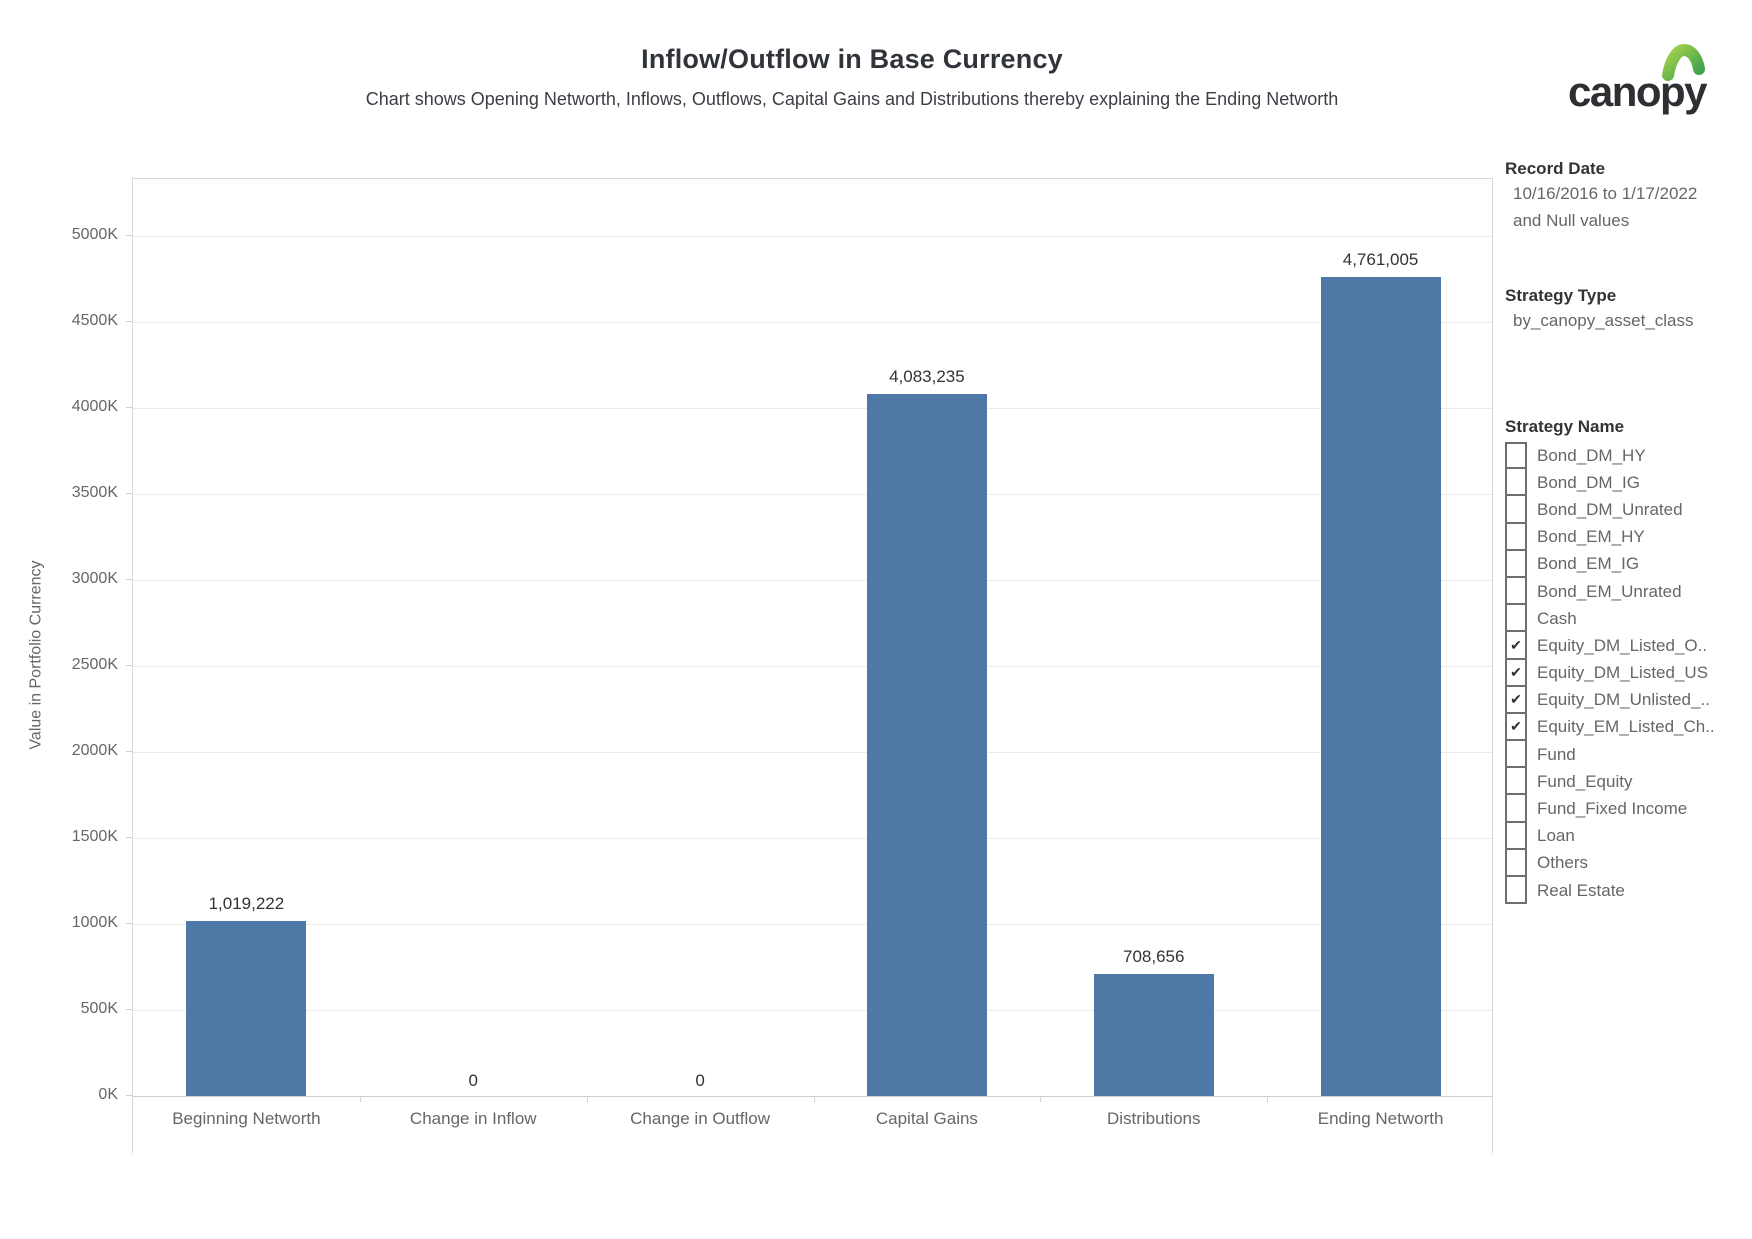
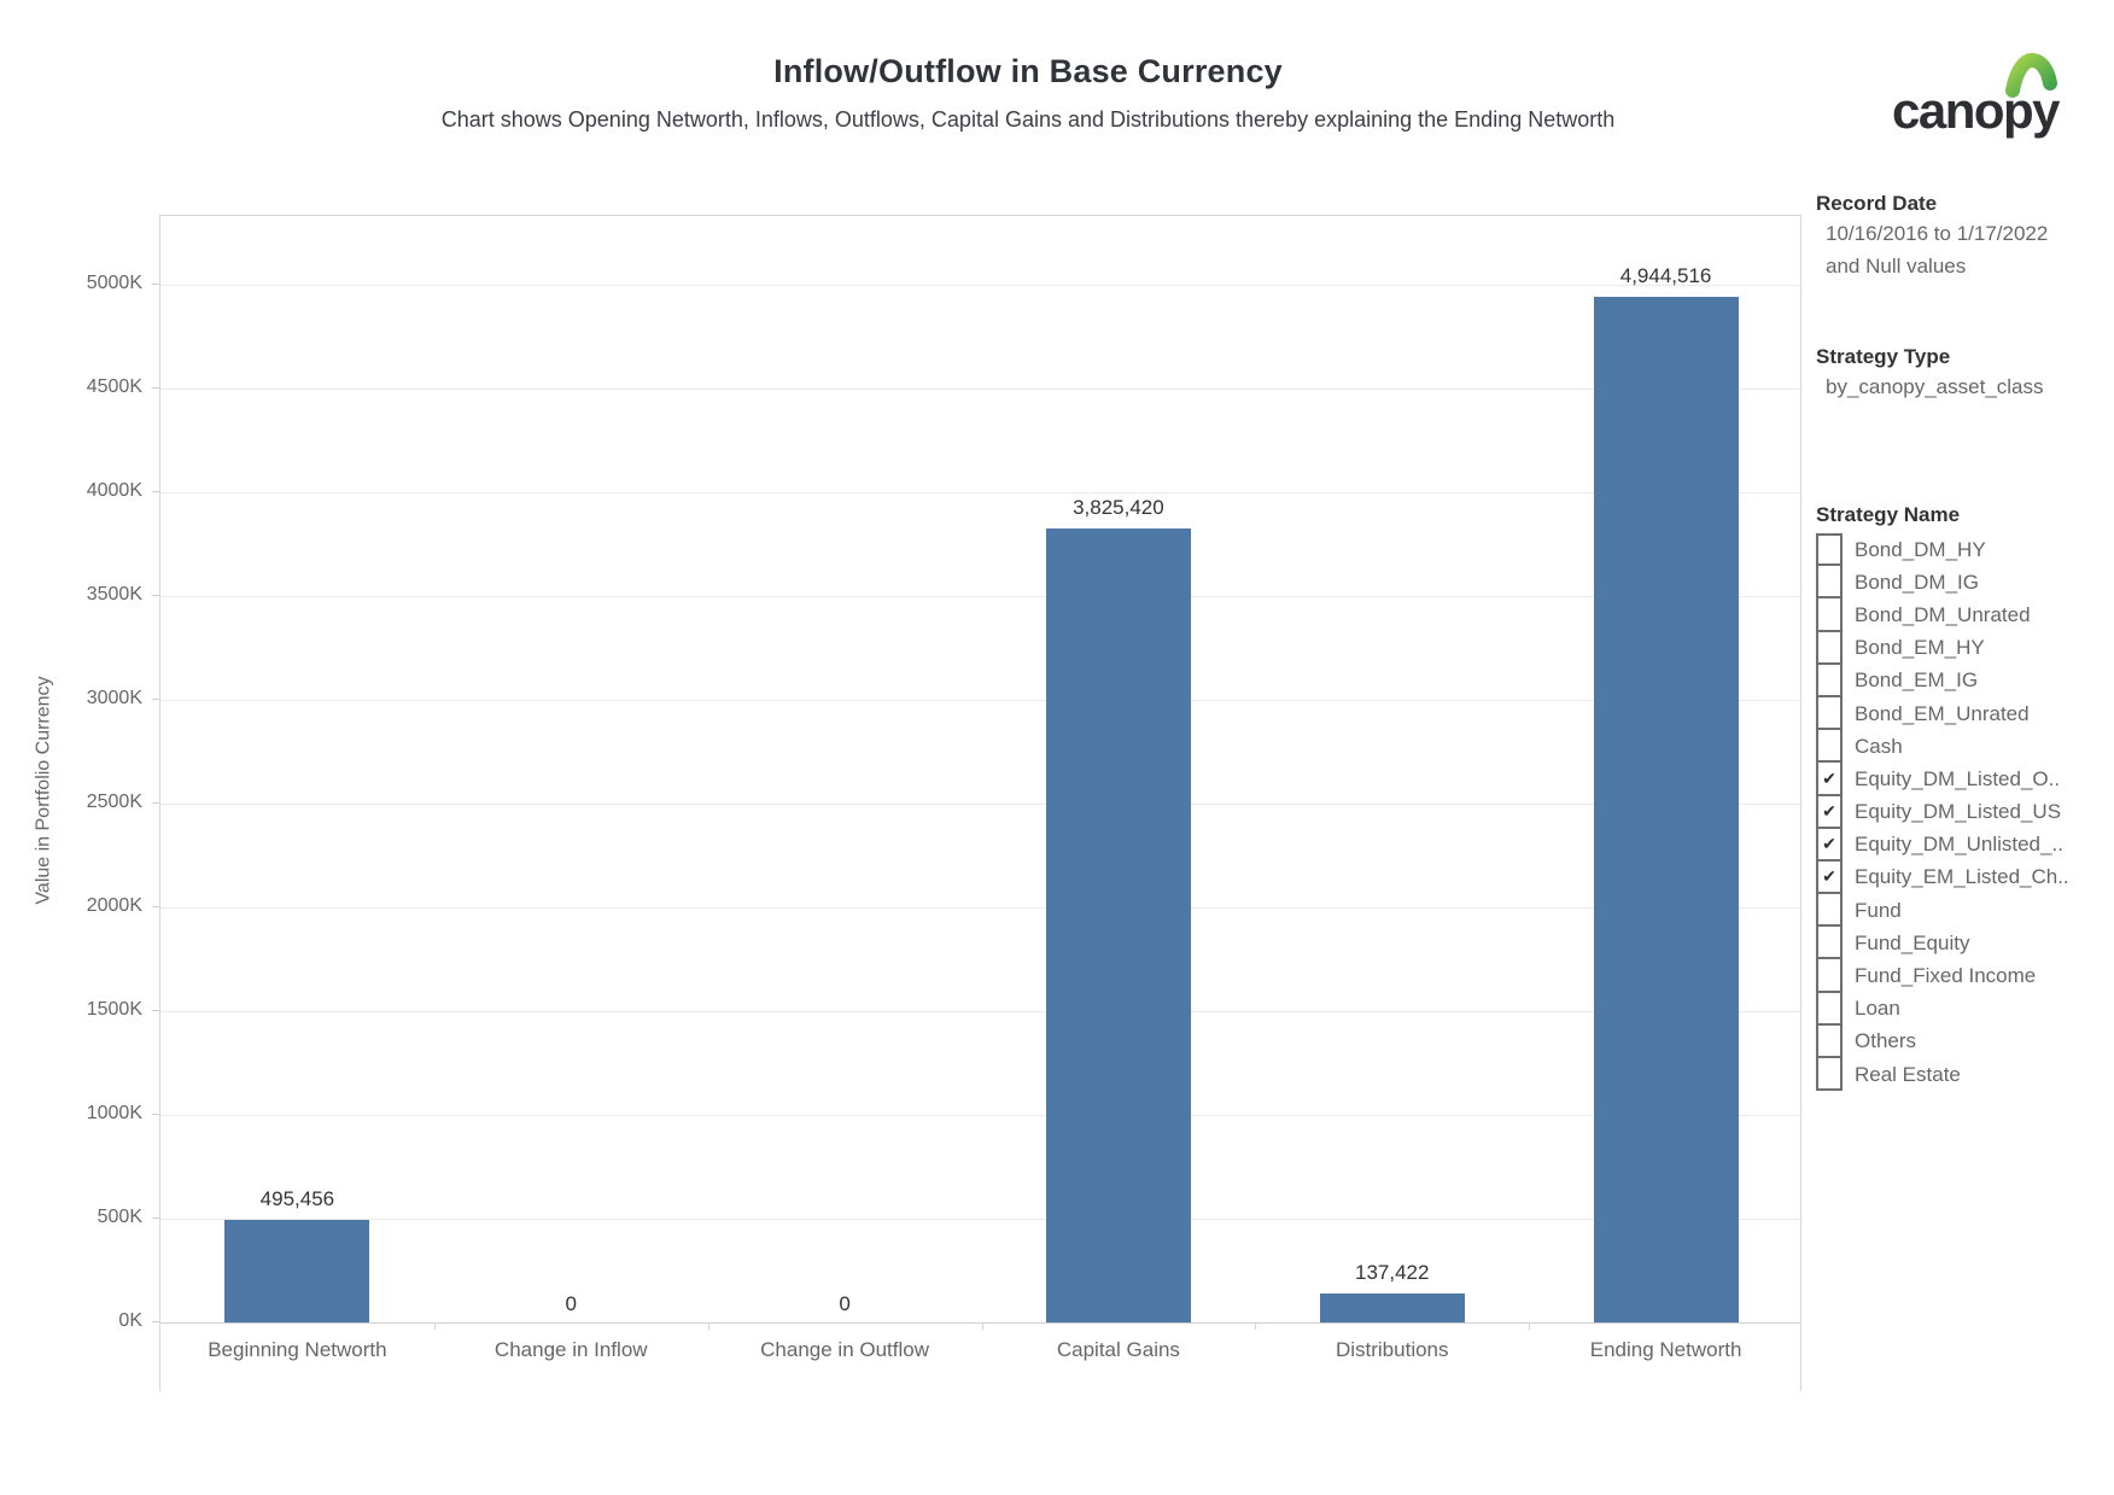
Beginning Networth: 1,019,222 -> 495,456
Capital Gains: 4,083,235 -> 3,825,420
Distributions: 708,656 -> 137,422
Ending Networth: 4,761,005 -> 4,944,516
